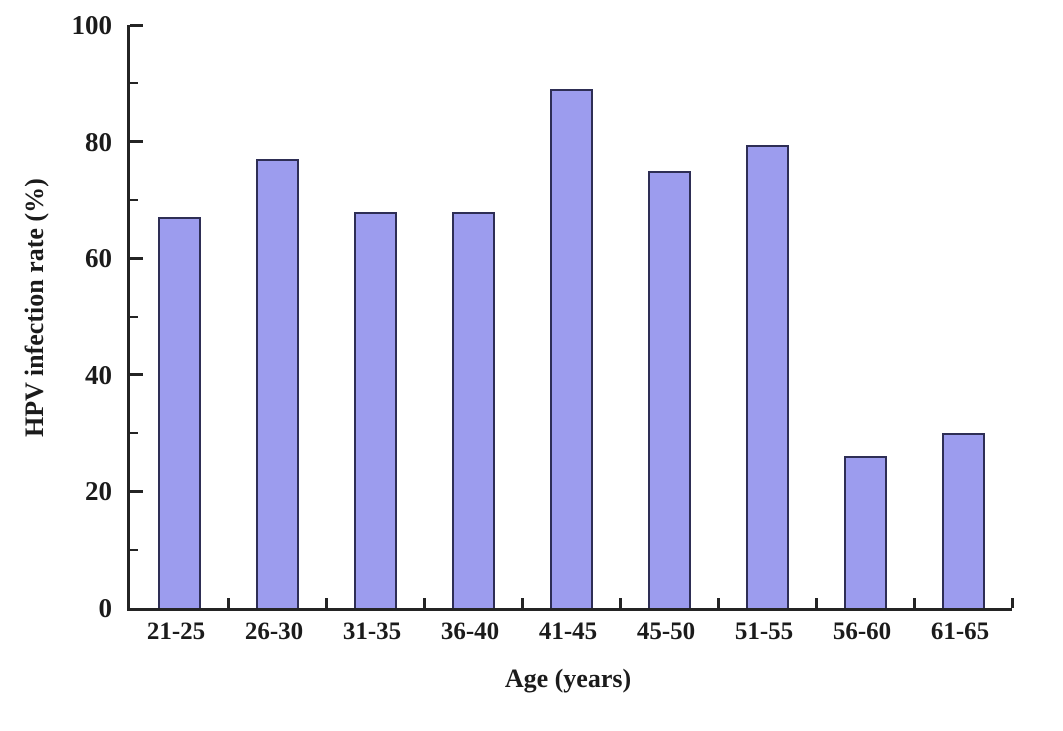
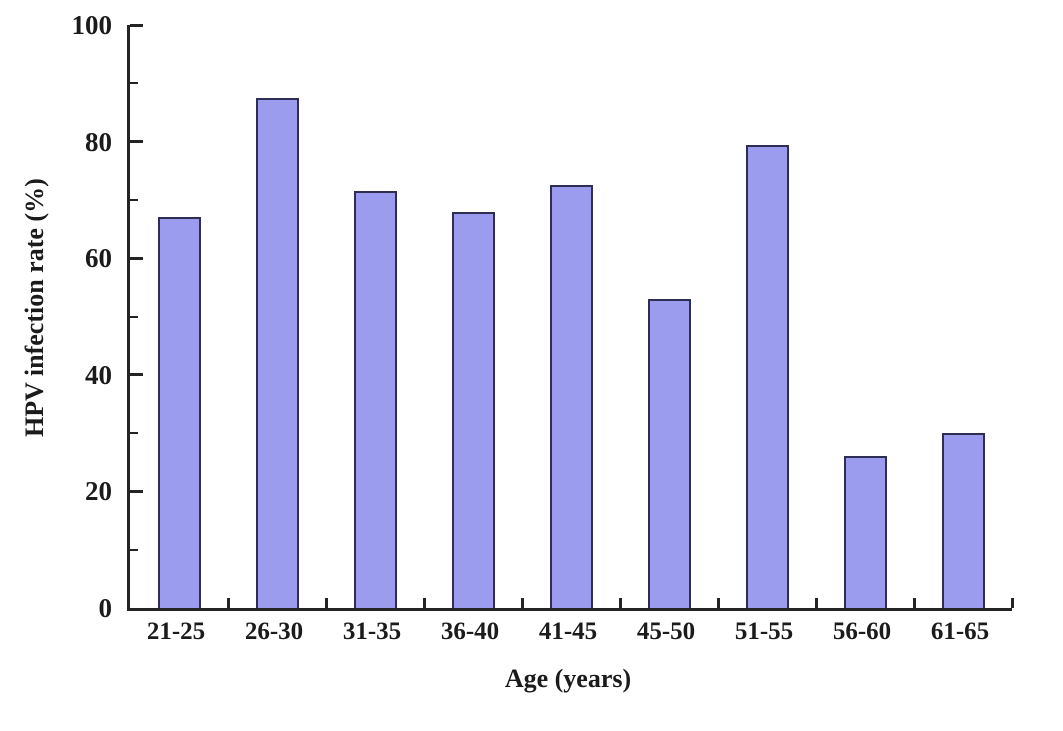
26-30: 77 -> 88
31-35: 68 -> 72
41-45: 89 -> 72
45-50: 75 -> 53
